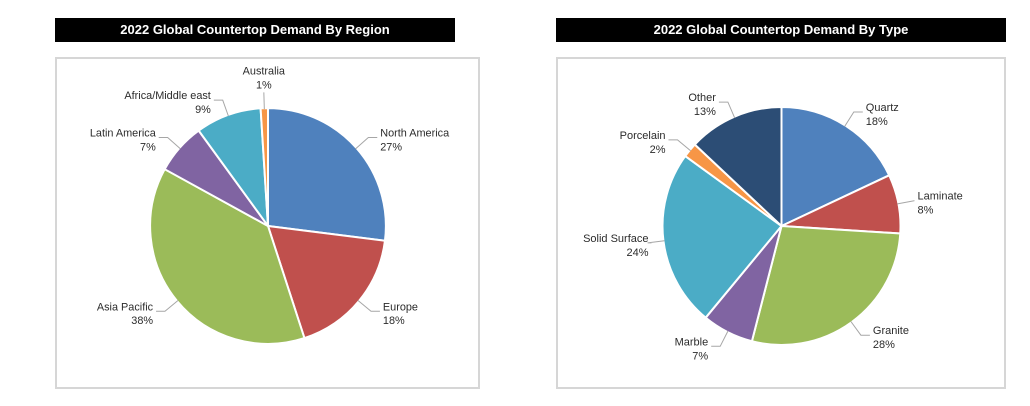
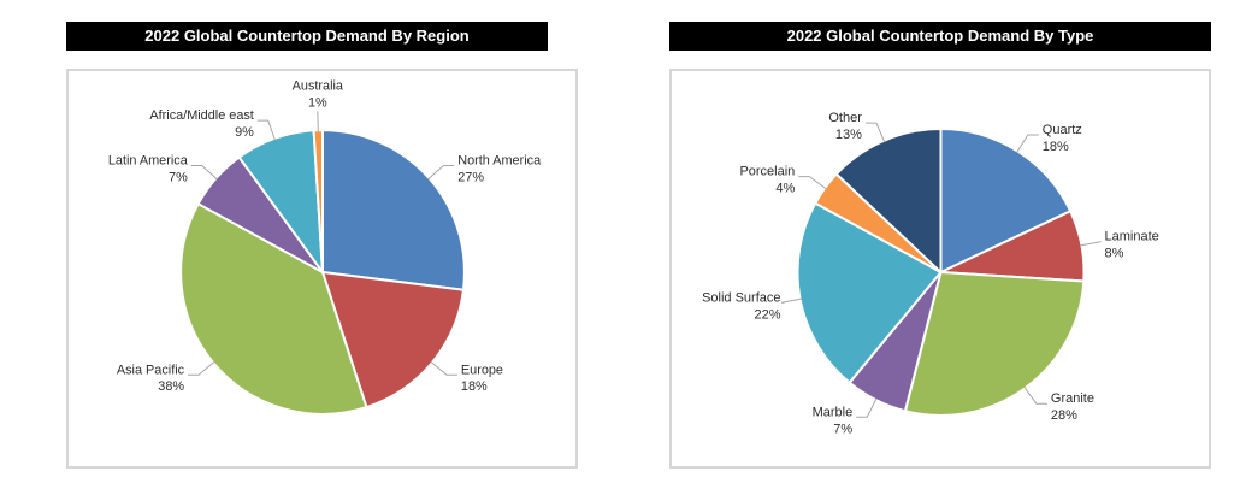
2022 Global Countertop Demand By Type/Solid Surface: 24% -> 22%
2022 Global Countertop Demand By Type/Porcelain: 2% -> 4%
